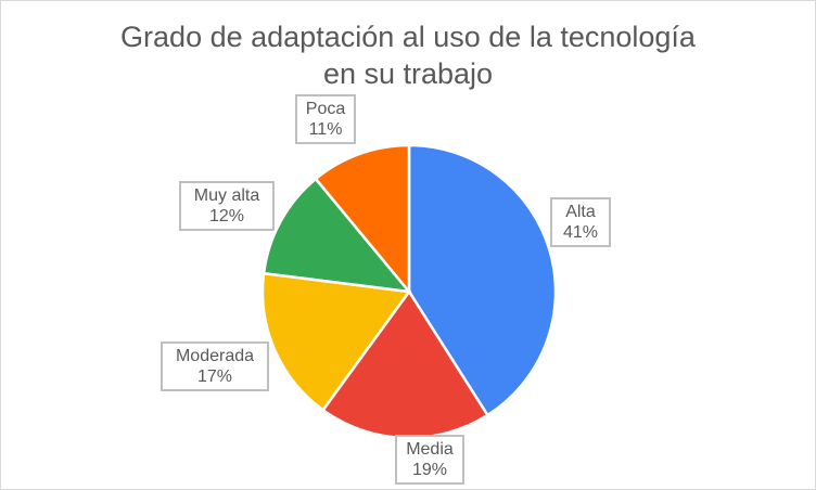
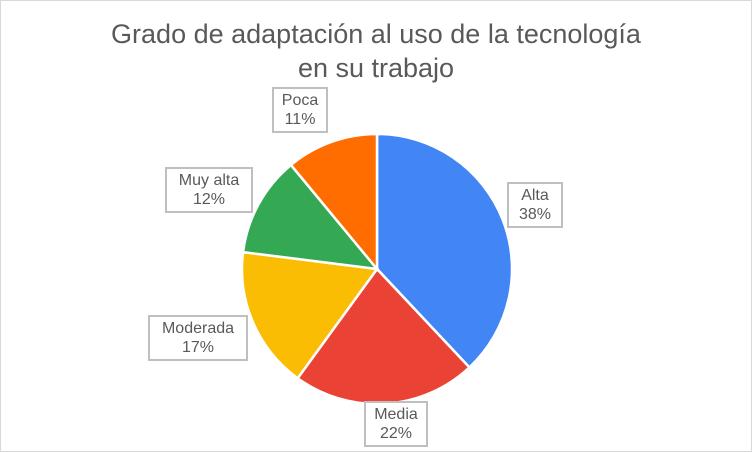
Alta: 41% -> 38%
Media: 19% -> 22%
